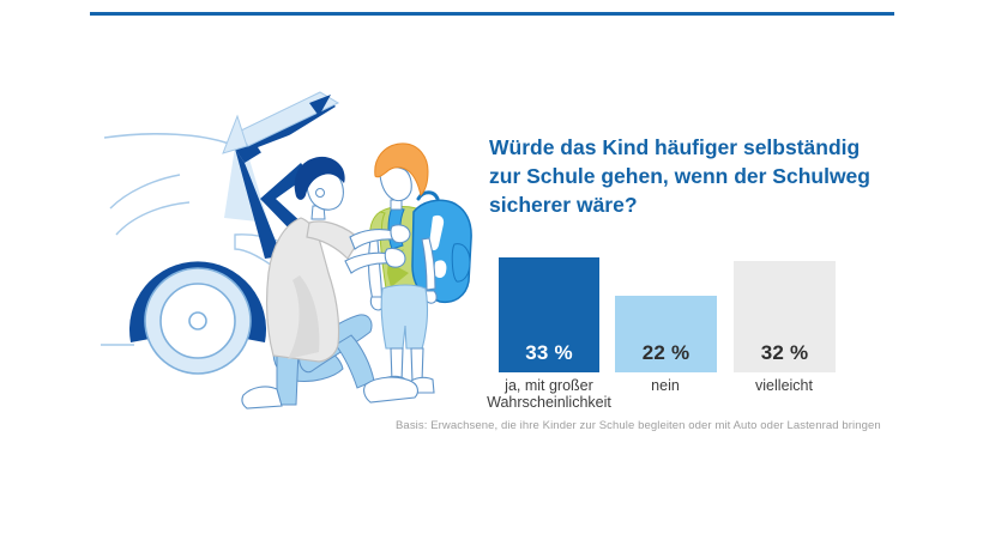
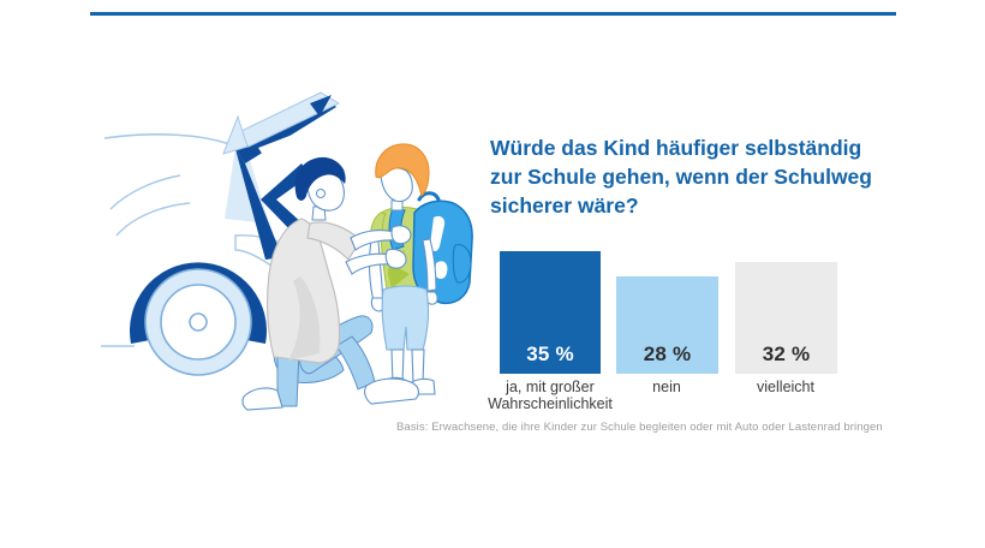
ja, mit großer Wahrscheinlichkeit: 33 -> 35
nein: 22 -> 28
